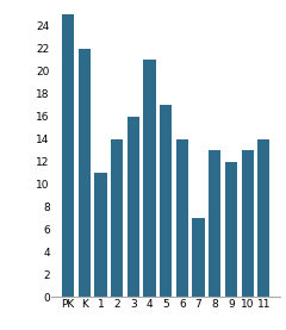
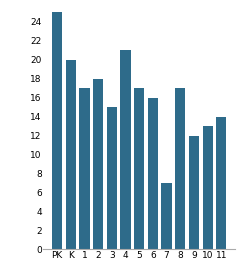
K: 22 -> 20
1: 11 -> 17
2: 14 -> 18
3: 16 -> 15
6: 14 -> 16
8: 13 -> 17
